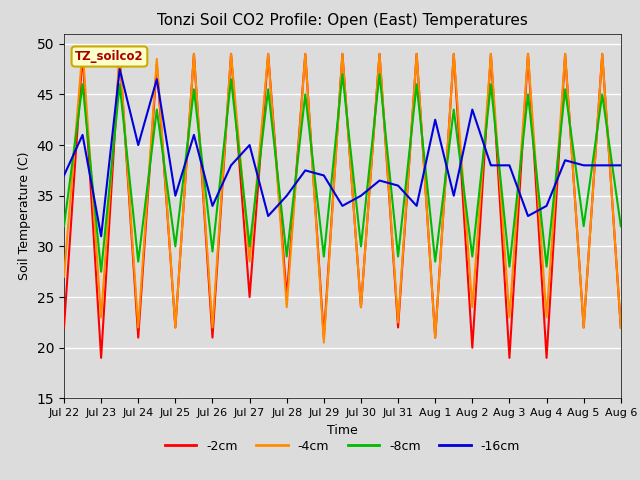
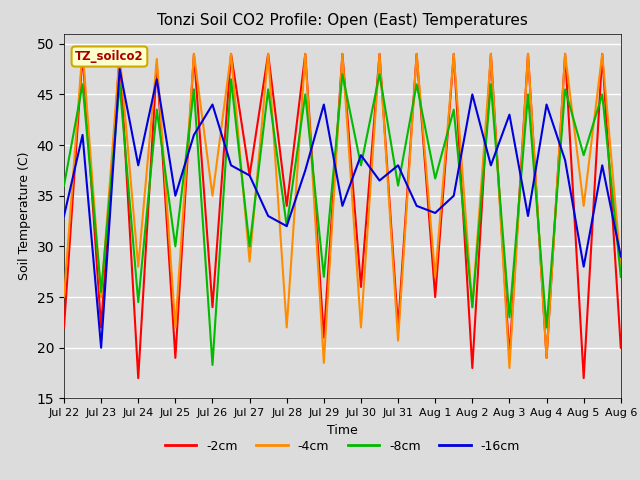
-4cm/Jul 22: 27.0 -> 25.0
-8cm/Jul 22: 32.0 -> 36.0
-16cm/Jul 22: 37.0 -> 33.0
-2cm/Jul 23: 19 -> 22
-4cm/Jul 23: 23.0 -> 25.0
-8cm/Jul 23: 27.5 -> 25.5
-16cm/Jul 23: 31.0 -> 20.0
-2cm/Jul 24: 21 -> 17
-4cm/Jul 24: 22.0 -> 28.0
-8cm/Jul 24: 28.5 -> 24.5
-16cm/Jul 24: 40.0 -> 38.0
-2cm/Jul 25: 22 -> 19
-2cm/Jul 26: 21 -> 24
-4cm/Jul 26: 22.0 -> 35.0
-8cm/Jul 26: 29.5 -> 18.3
-16cm/Jul 26: 34.0 -> 44.0
-2cm/Jul 27: 25 -> 37
-16cm/Jul 27: 40.0 -> 37.0
-2cm/Jul 28: 25 -> 34
-4cm/Jul 28: 24.0 -> 22.0
-8cm/Jul 28: 29.0 -> 32.0
-16cm/Jul 28: 35.0 -> 32.0
-4cm/Jul 29: 20.5 -> 18.5
-8cm/Jul 29: 29.0 -> 27.0
-16cm/Jul 29: 37.0 -> 44.0
-2cm/Jul 30: 24 -> 26
-4cm/Jul 30: 24.0 -> 22.0
-8cm/Jul 30: 30.0 -> 38.0
-16cm/Jul 30: 35.0 -> 39.0
-4cm/Jul 31: 22.5 -> 20.7
-8cm/Jul 31: 29.0 -> 36.0
-16cm/Jul 31: 36.0 -> 38.0
-2cm/Aug 1: 21 -> 25
-4cm/Aug 1: 21.0 -> 27.0
-8cm/Aug 1: 28.5 -> 36.7
-16cm/Aug 1: 42.5 -> 33.3
-2cm/Aug 2: 20 -> 18
-8cm/Aug 2: 29.0 -> 24.0
-16cm/Aug 2: 43.5 -> 45.0
-4cm/Aug 3: 23.0 -> 18.0
-8cm/Aug 3: 28.0 -> 23.0
-16cm/Aug 3: 38.0 -> 43.0
-4cm/Aug 4: 23.0 -> 19.0
-8cm/Aug 4: 28.0 -> 22.0
-16cm/Aug 4: 34.0 -> 44.0
-2cm/Aug 5: 22 -> 17
-4cm/Aug 5: 22.0 -> 34.0
-8cm/Aug 5: 32.0 -> 39.0
-16cm/Aug 5: 38.0 -> 28.0
-2cm/Aug 6: 22 -> 20
-4cm/Aug 6: 22.0 -> 28.0
-8cm/Aug 6: 32.0 -> 27.0
-16cm/Aug 6: 38.0 -> 29.0
